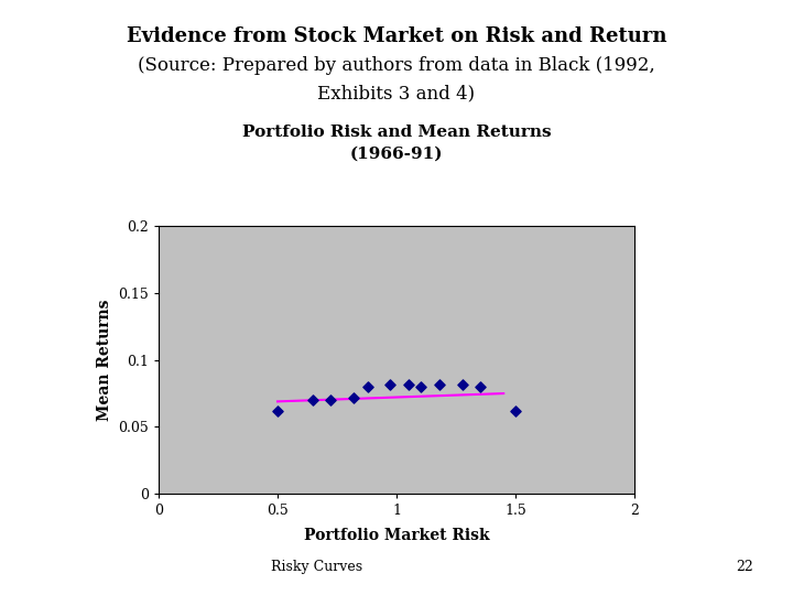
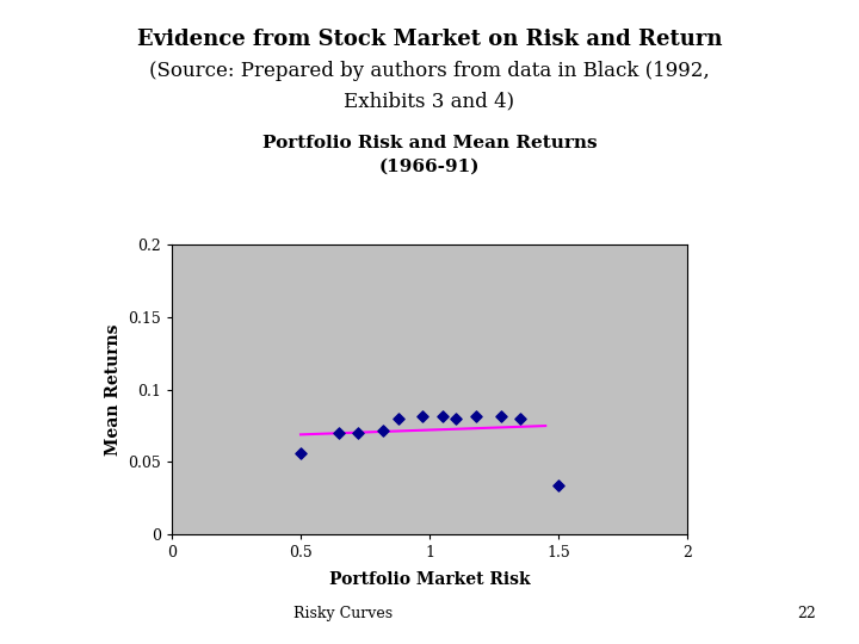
0.5: 0.062 -> 0.056
1.5: 0.062 -> 0.034
